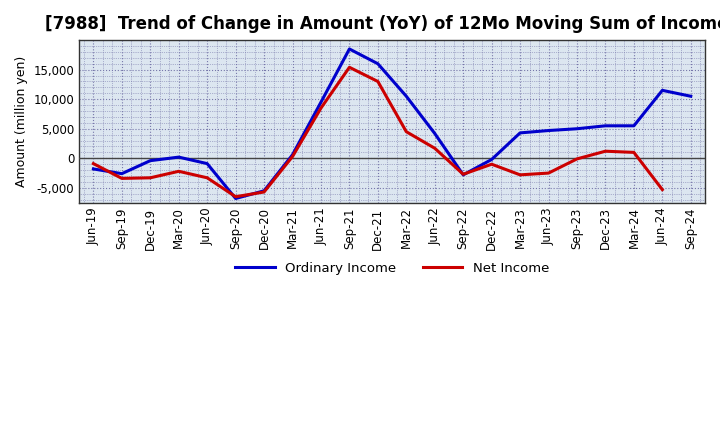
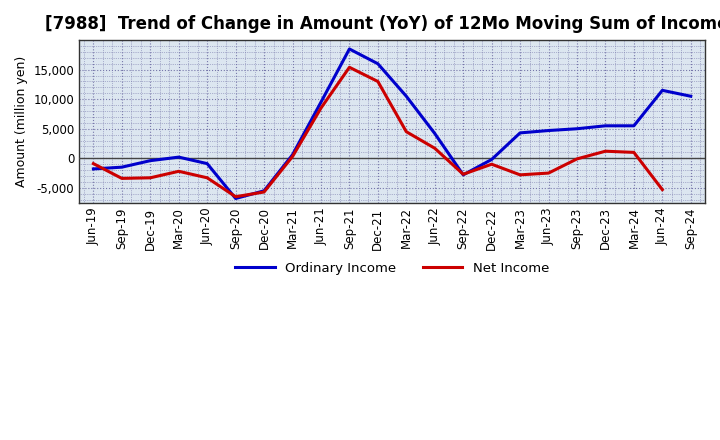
Ordinary Income/Sep-19: -2,600 -> -1,500
